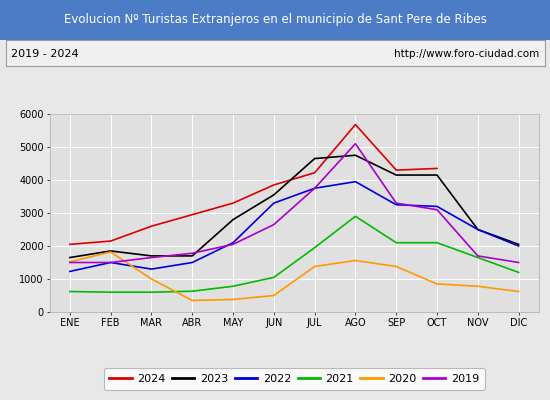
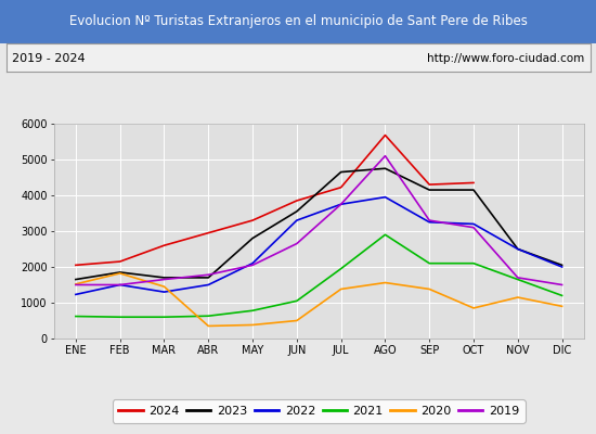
2020/MAR: 1000 -> 1450
2020/NOV: 780 -> 1150
2020/DIC: 620 -> 900
